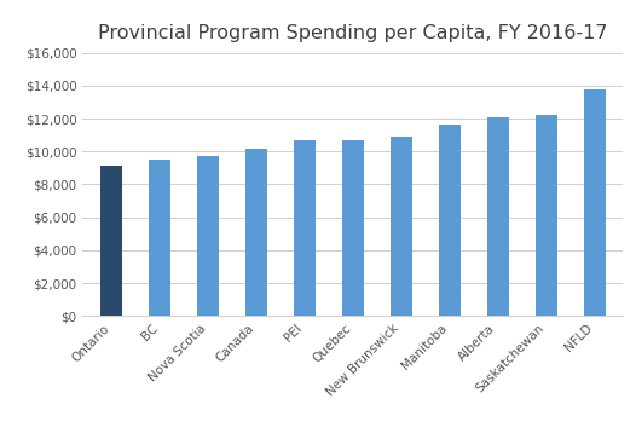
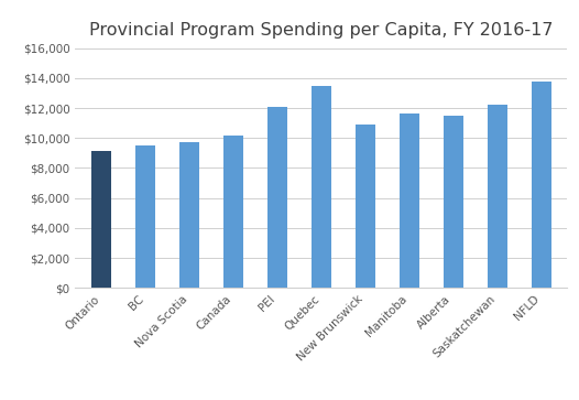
PEI: $10,700 -> $12,100
Quebec: $10,700 -> $13,500
Alberta: $12,100 -> $11,500
